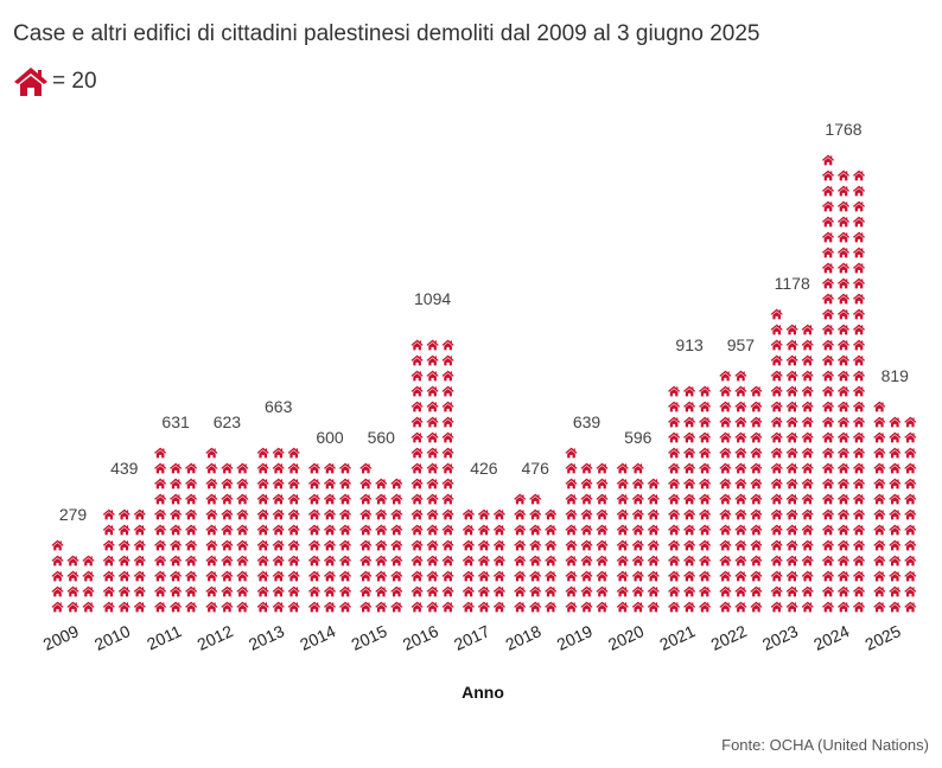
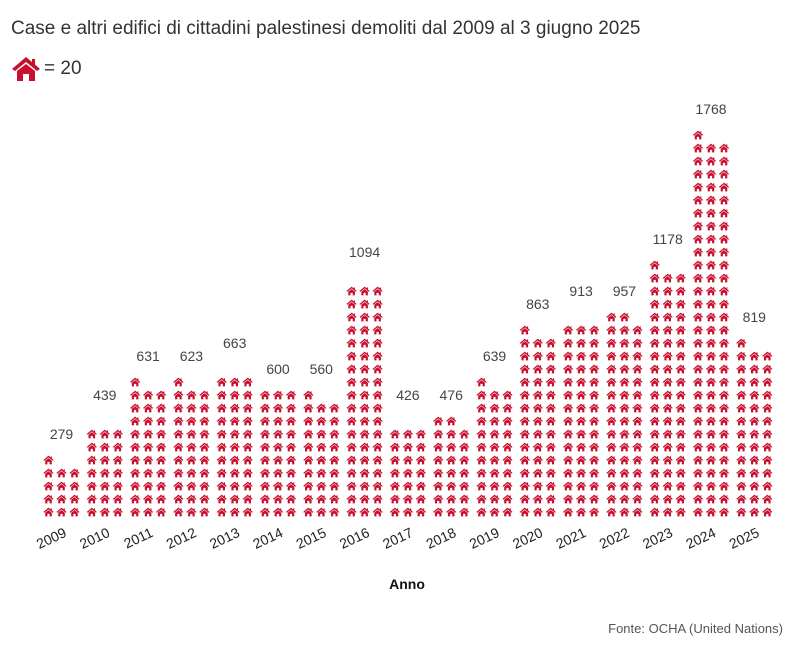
2020: 596 -> 863
